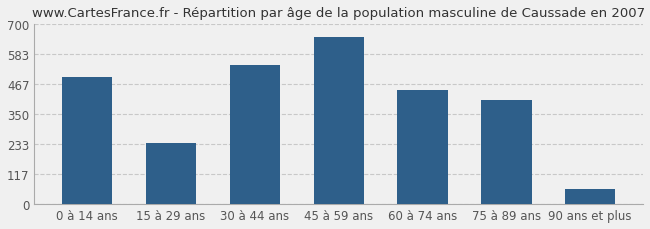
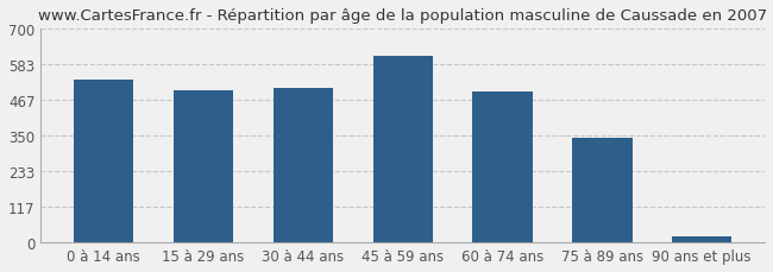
0 à 14 ans: 495 -> 533
15 à 29 ans: 240 -> 497
30 à 44 ans: 540 -> 507
45 à 59 ans: 650 -> 610
60 à 74 ans: 445 -> 493
75 à 89 ans: 405 -> 342
90 ans et plus: 60 -> 22
